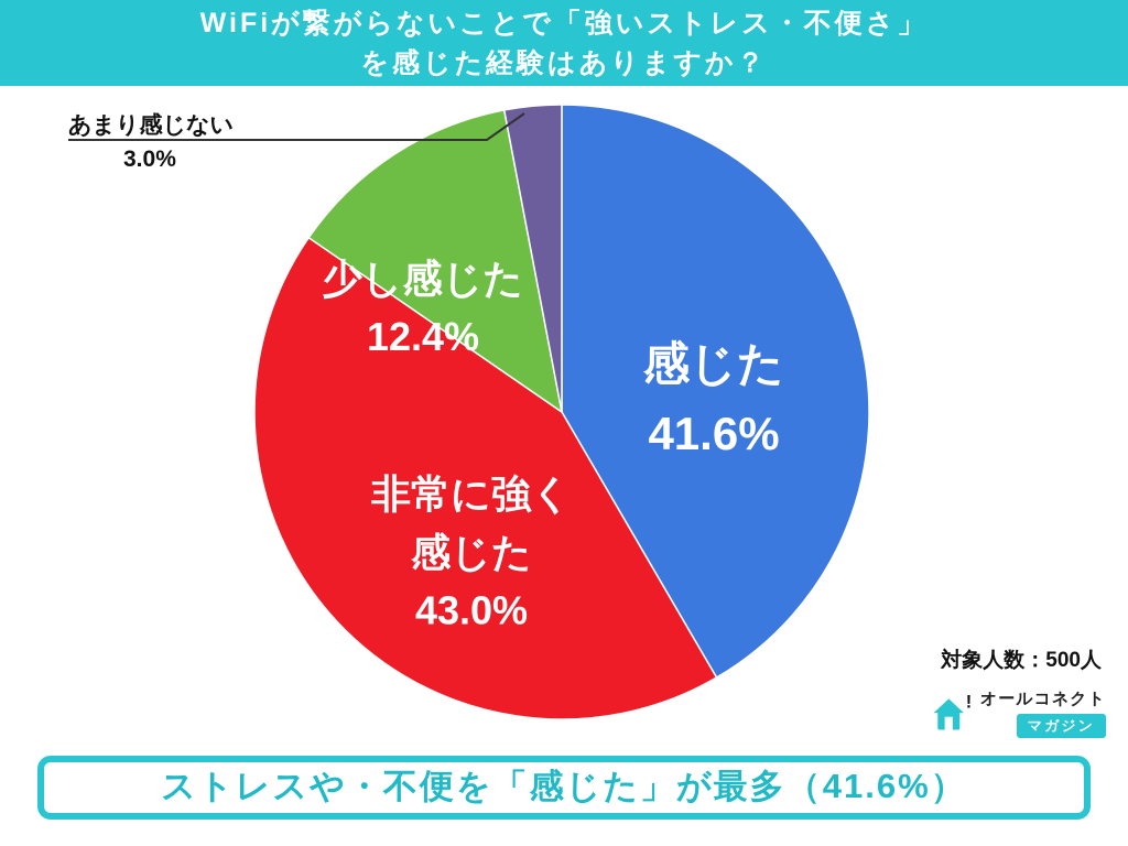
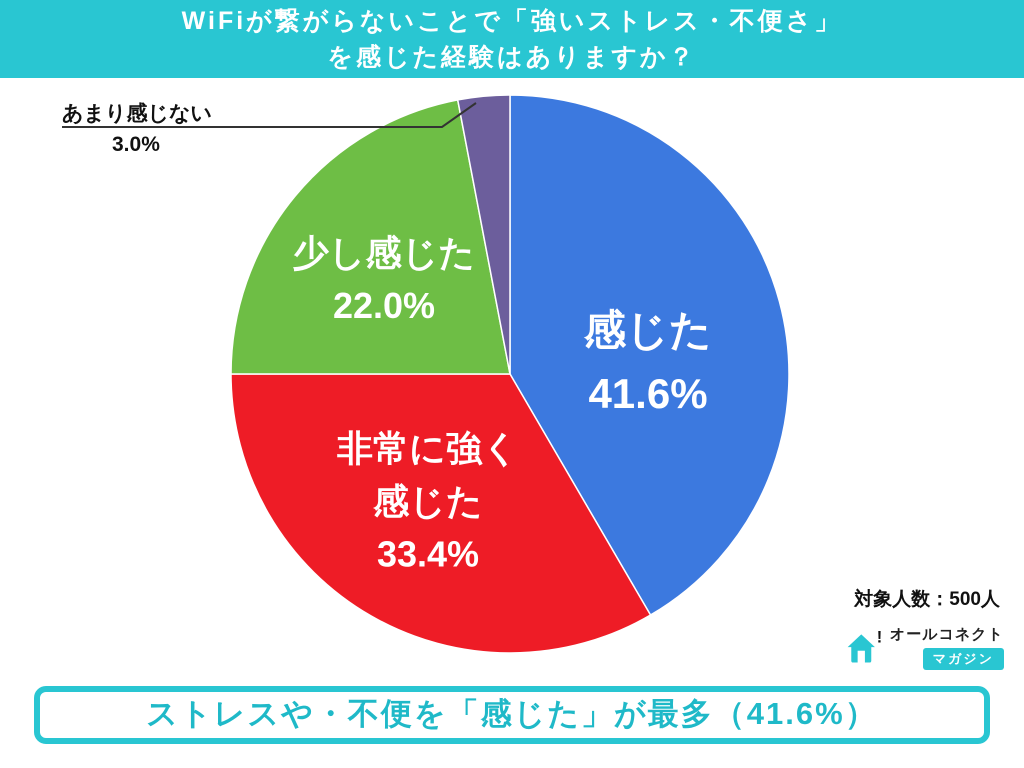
非常に強く感じた: 43.0% -> 33.4%
少し感じた: 12.4% -> 22.0%
